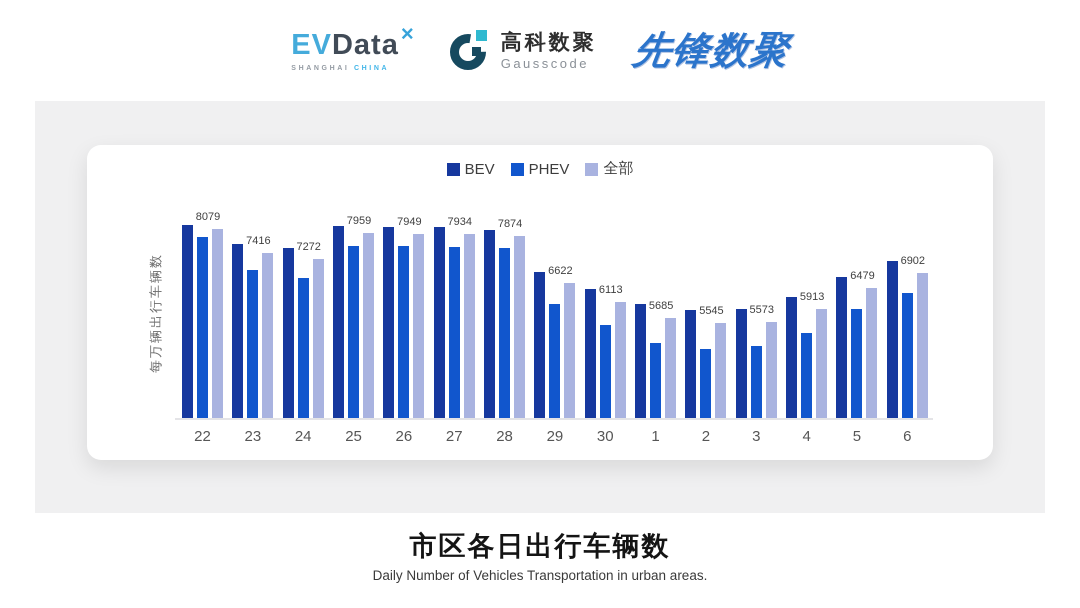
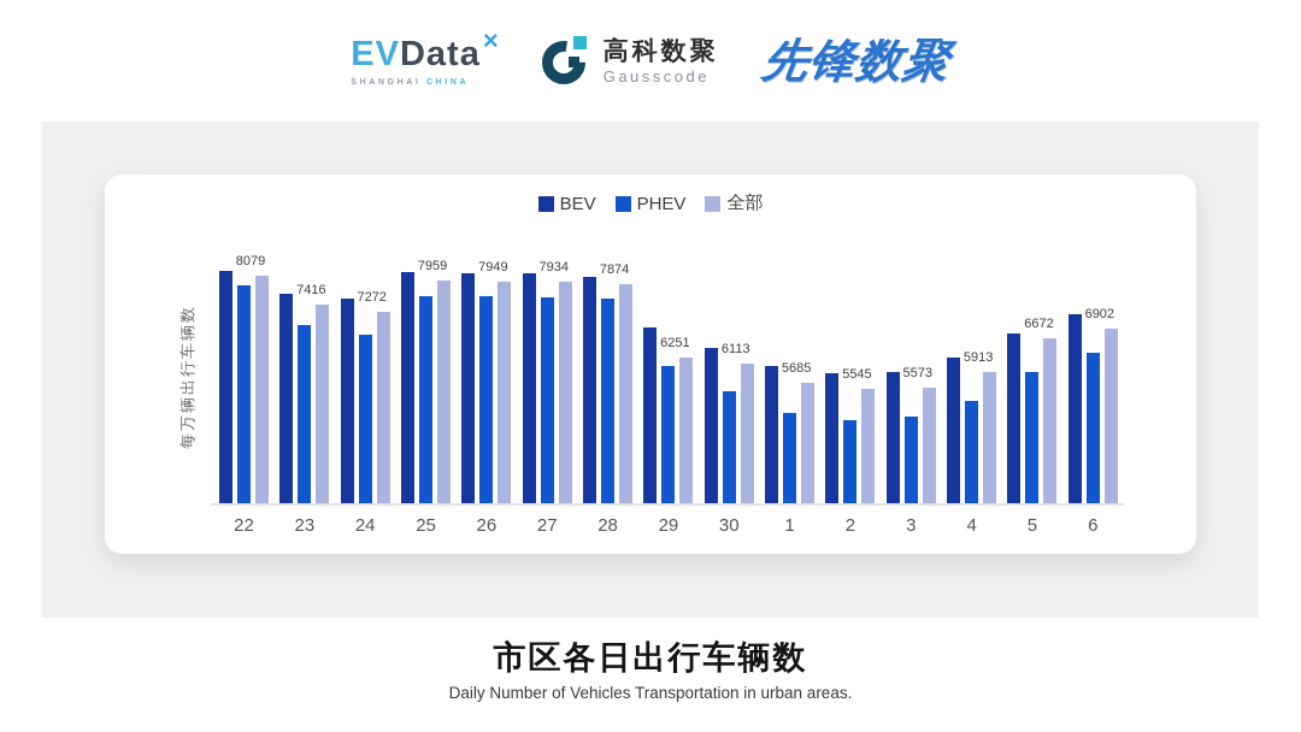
全部/29: 6622 -> 6251
全部/5: 6479 -> 6672
